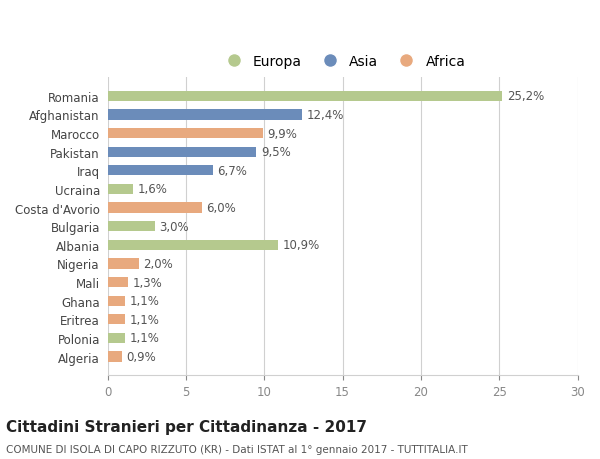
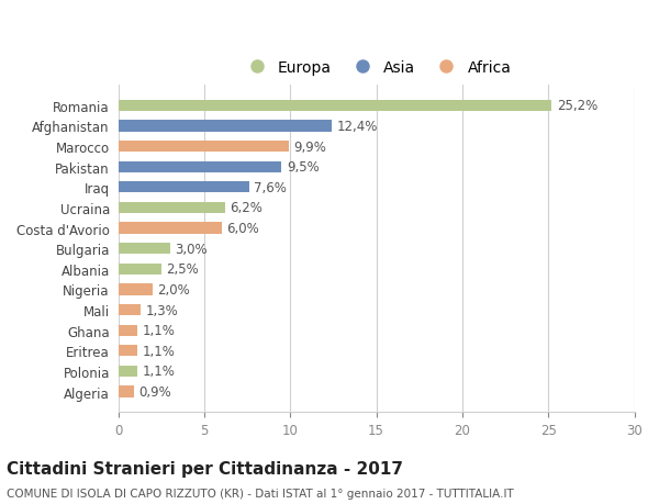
Iraq: 6,7% -> 7,6%
Ucraina: 1,6% -> 6,2%
Albania: 10,9% -> 2,5%
